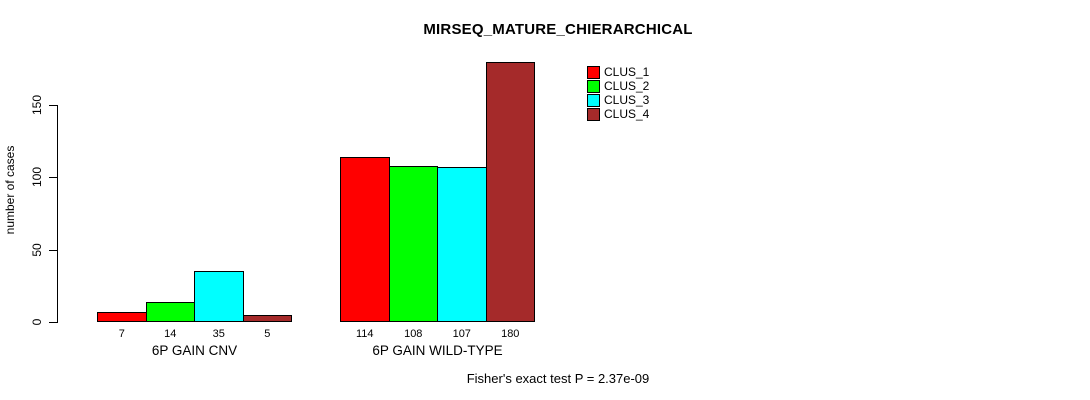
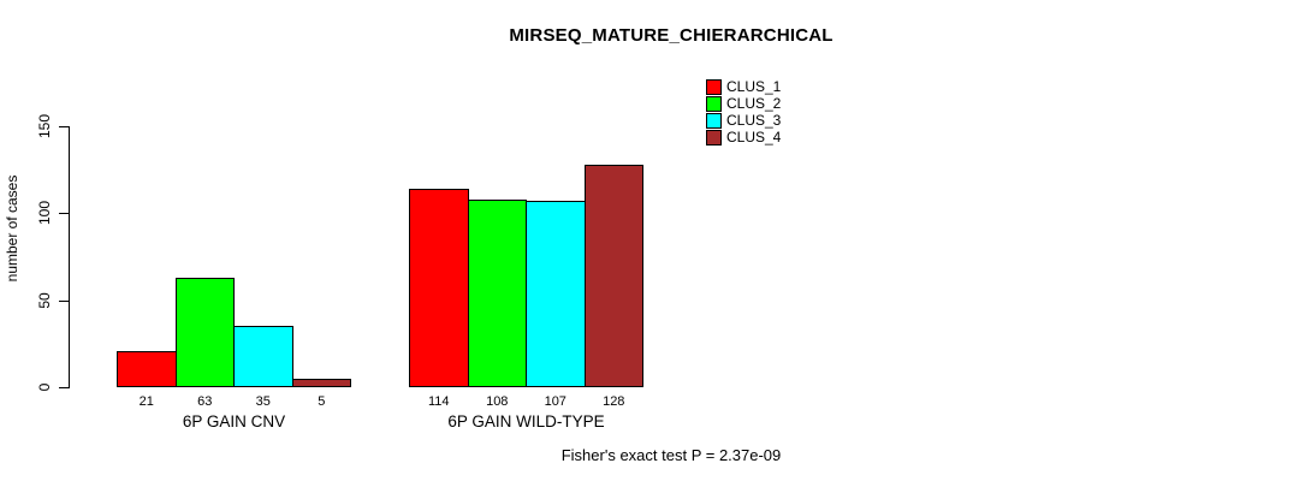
CLUS_1/6P GAIN CNV: 7 -> 21
CLUS_2/6P GAIN CNV: 14 -> 63
CLUS_4/6P GAIN WILD-TYPE: 180 -> 128
